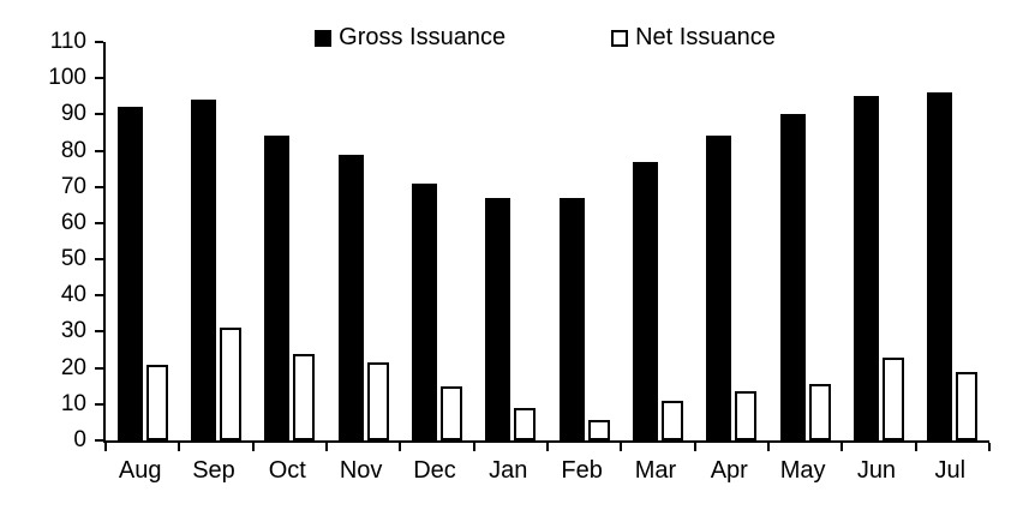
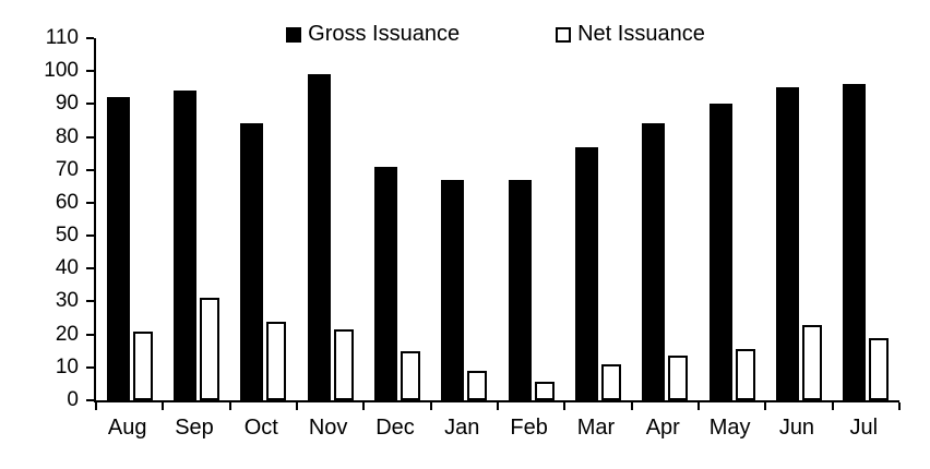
Gross Issuance/Nov: 79 -> 99
